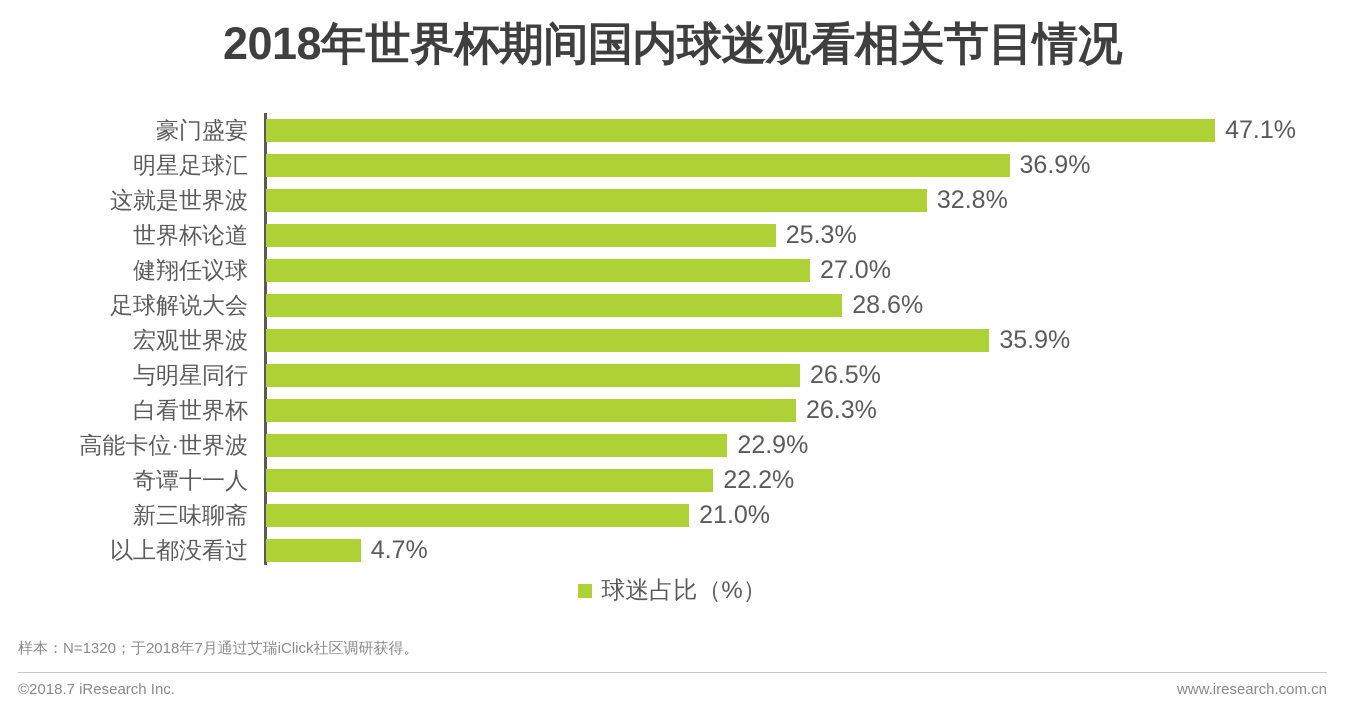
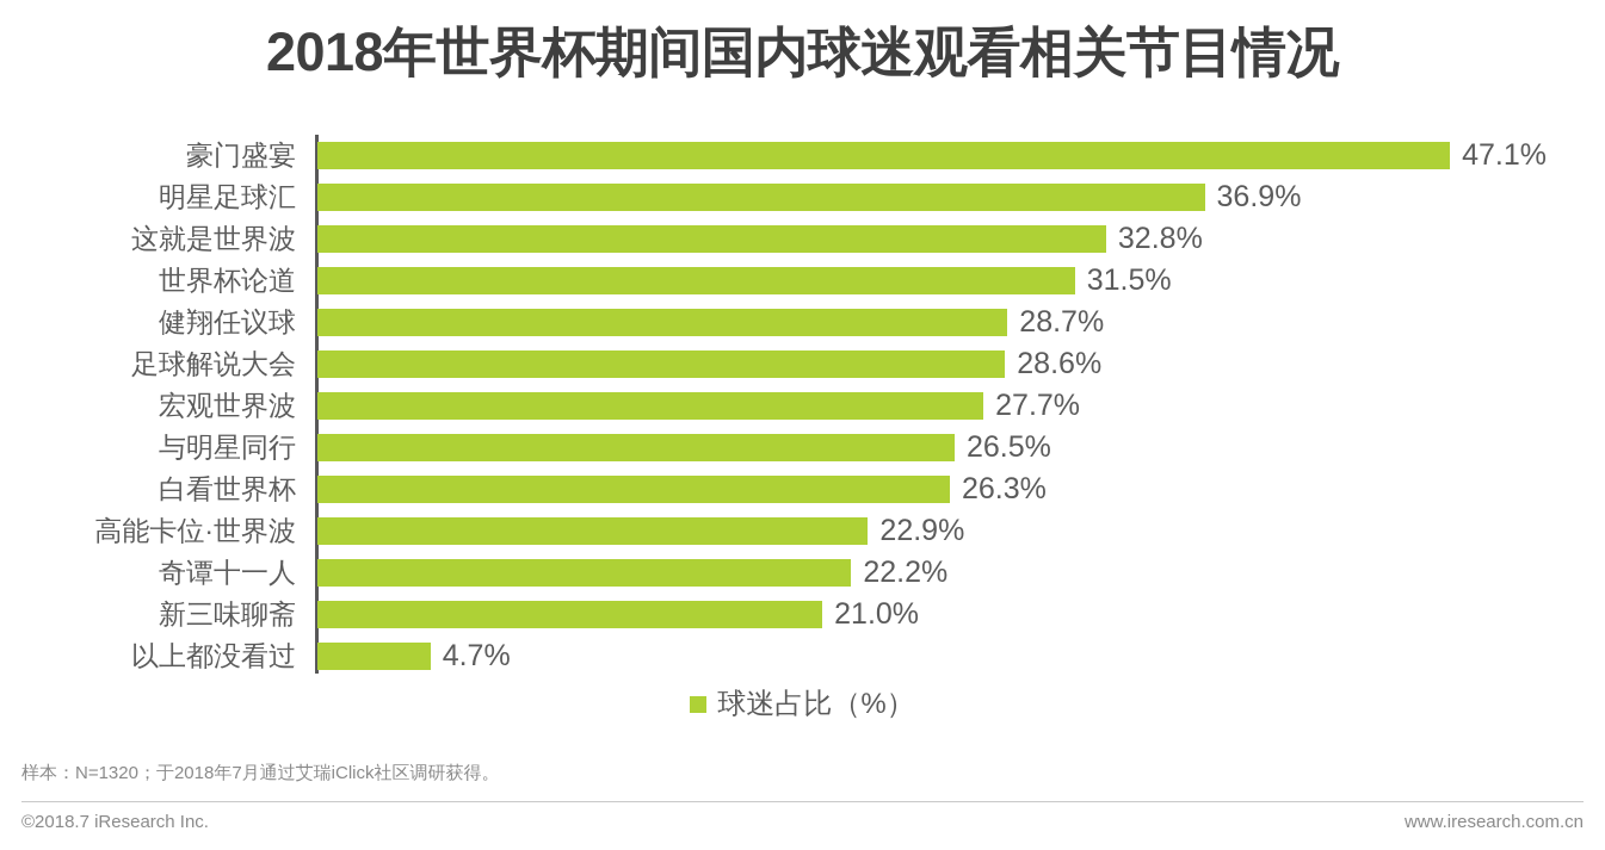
世界杯论道: 25.3% -> 31.5%
健翔任议球: 27.0% -> 28.7%
宏观世界波: 35.9% -> 27.7%
